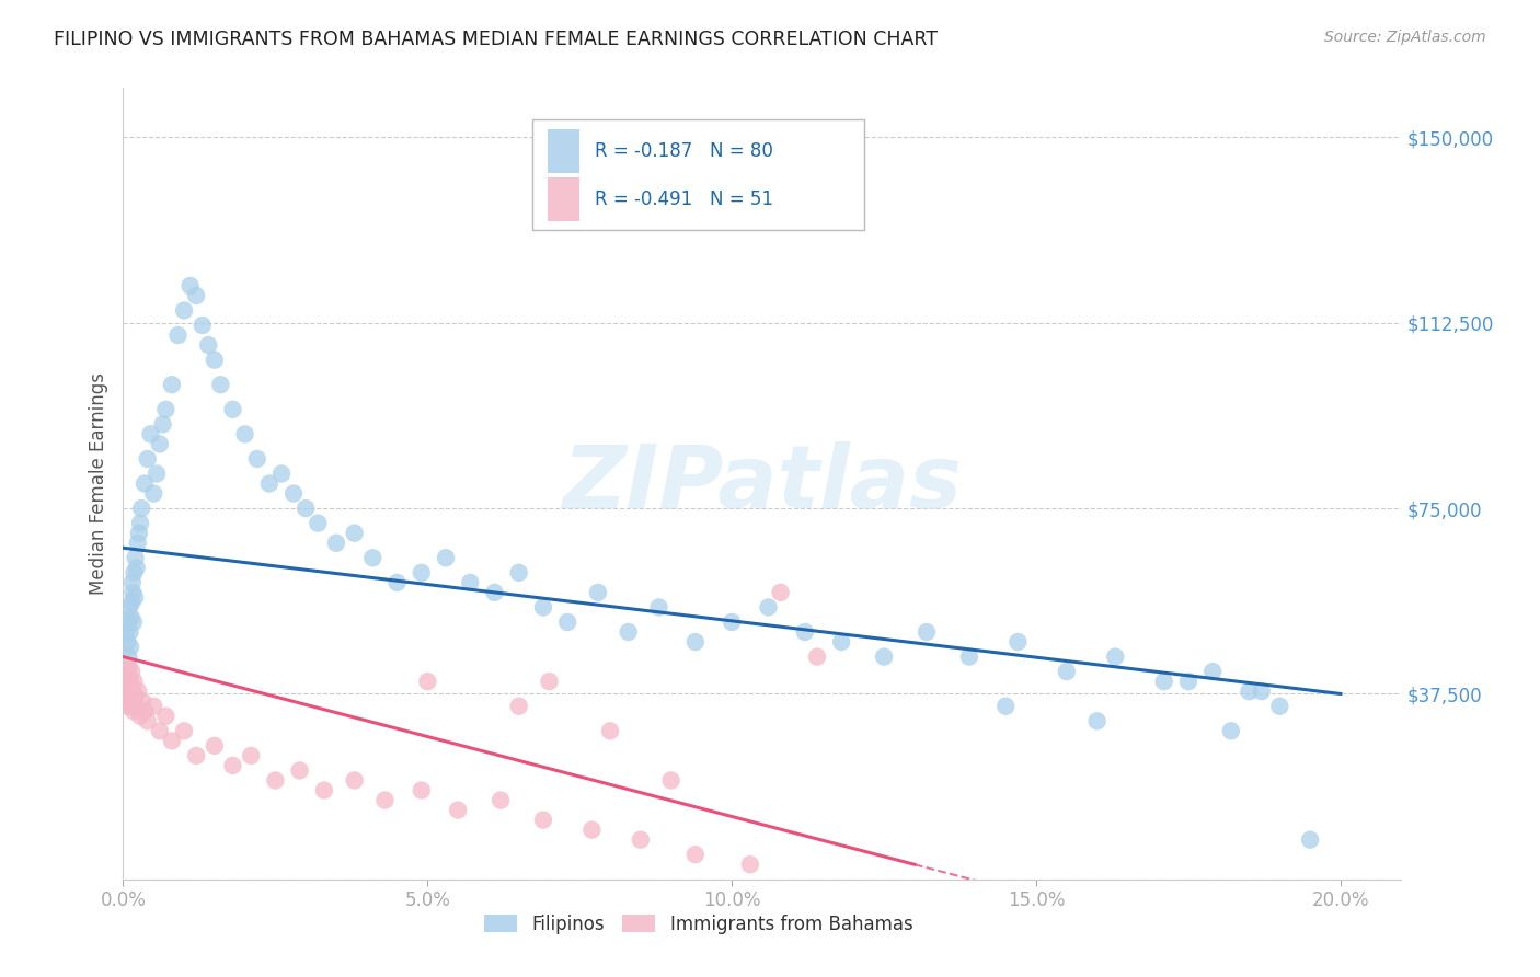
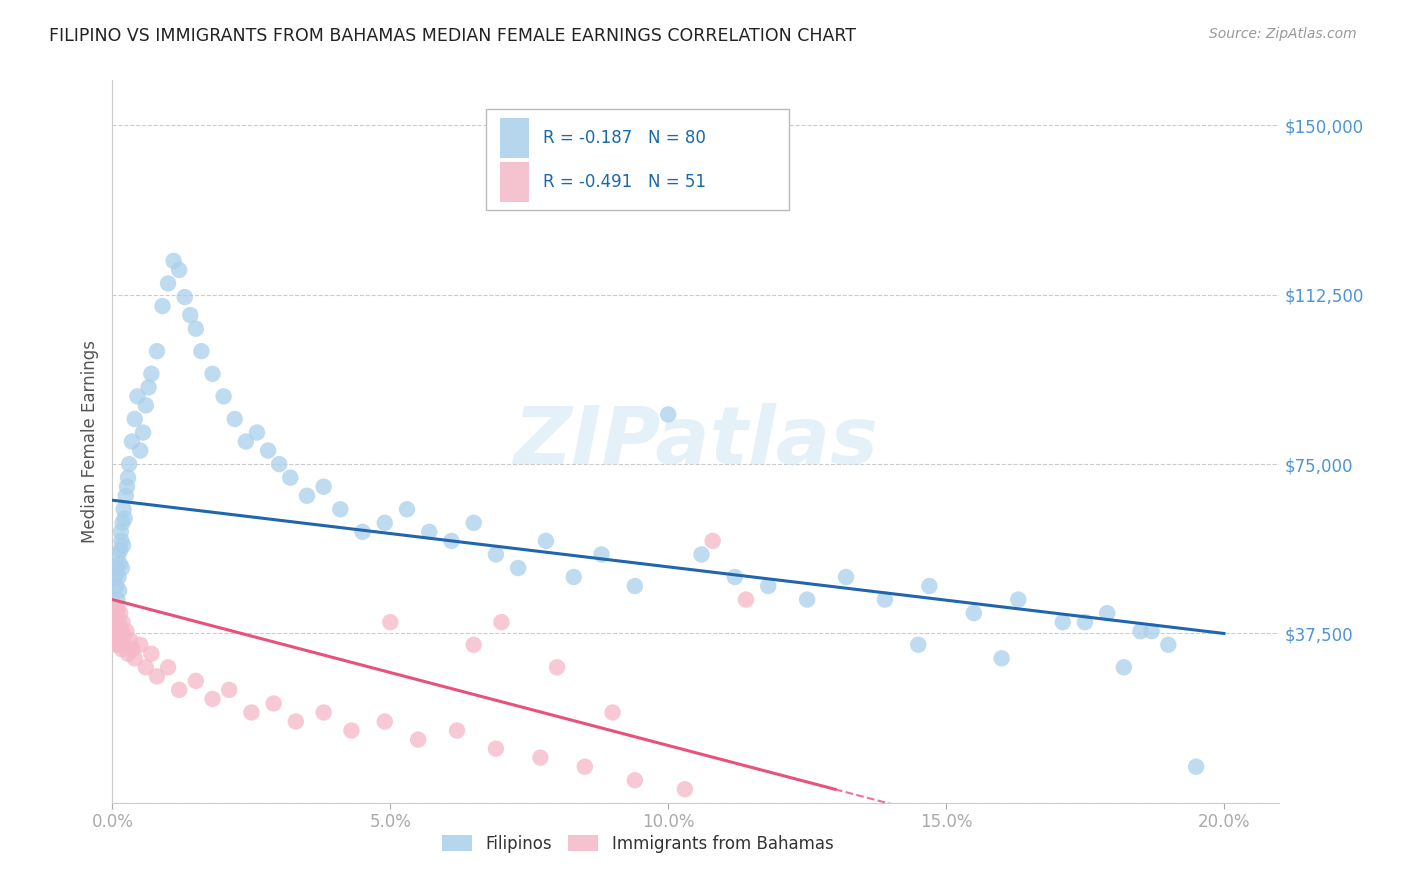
Filipinos/10.0%: $52,000 -> $86,000
